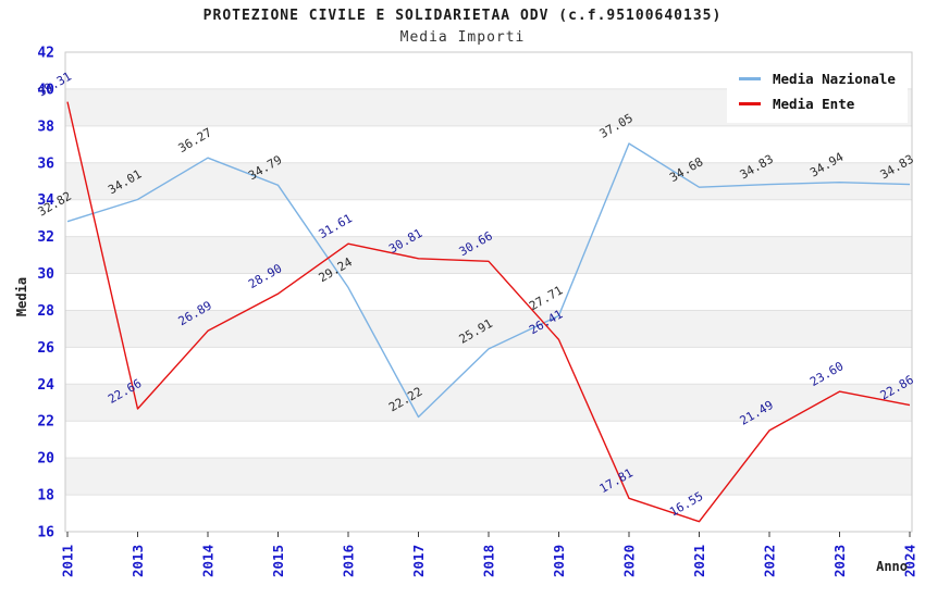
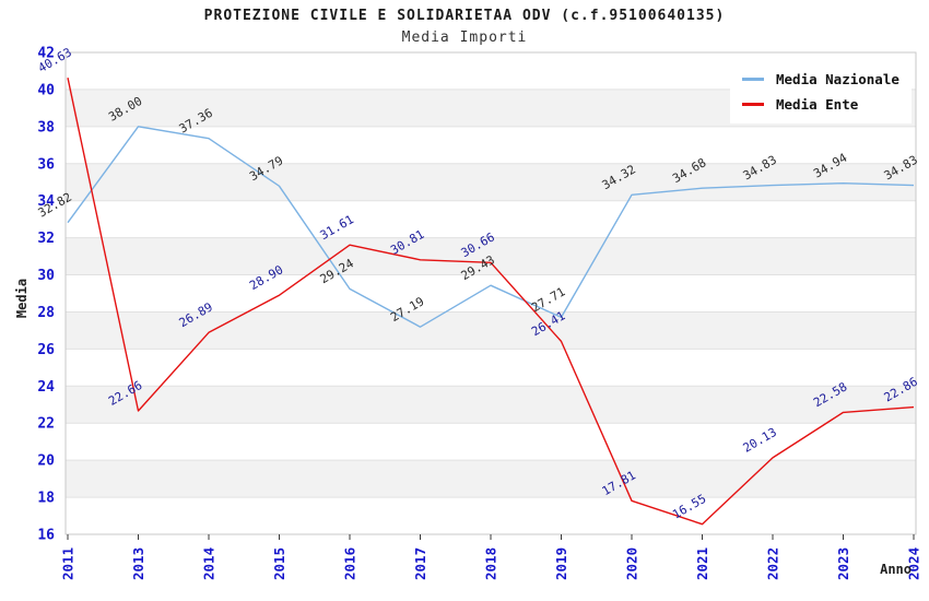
Media Ente/2011: 39.31 -> 40.63
Media Nazionale/2013: 34.01 -> 38.00
Media Nazionale/2014: 36.27 -> 37.36
Media Nazionale/2017: 22.22 -> 27.19
Media Nazionale/2018: 25.91 -> 29.43
Media Nazionale/2020: 37.05 -> 34.32
Media Ente/2022: 21.49 -> 20.13
Media Ente/2023: 23.60 -> 22.58
